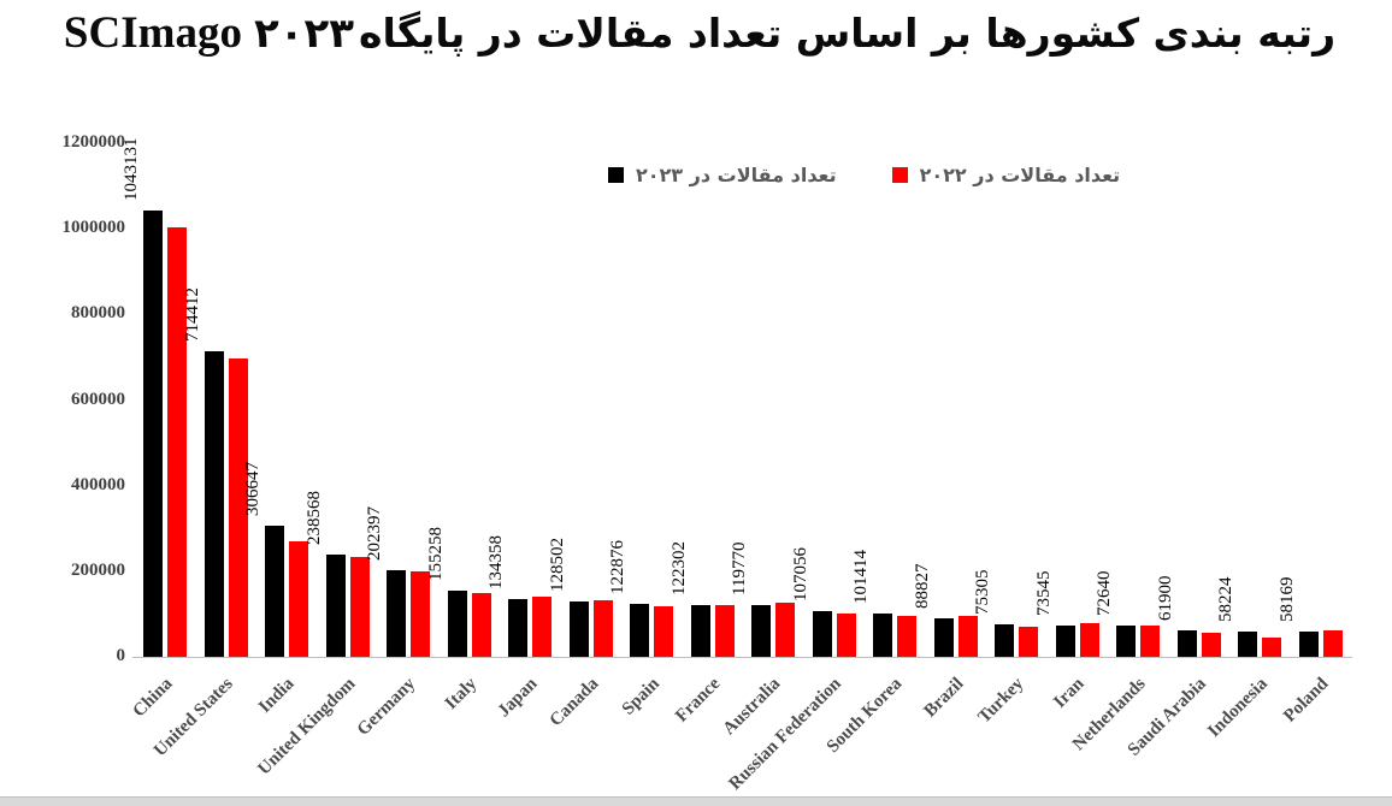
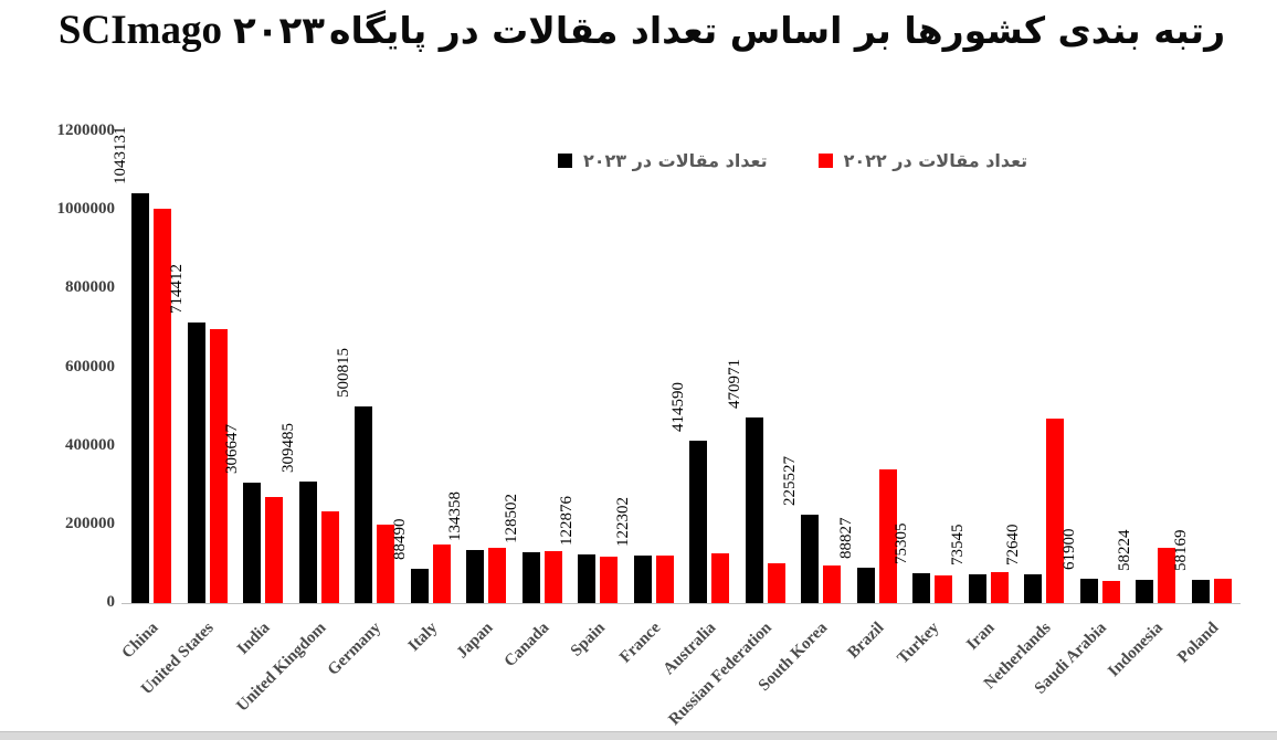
تعداد مقالات در ۲۰۲۳/United Kingdom: 238568 -> 309485
تعداد مقالات در ۲۰۲۳/Germany: 202397 -> 500815
تعداد مقالات در ۲۰۲۳/Italy: 155258 -> 88490
تعداد مقالات در ۲۰۲۳/Australia: 119770 -> 414590
تعداد مقالات در ۲۰۲۳/Russian Federation: 107056 -> 470971
تعداد مقالات در ۲۰۲۳/South Korea: 101414 -> 225527
تعداد مقالات در ۲۰۲۲/Brazil: 100000 -> 340000
تعداد مقالات در ۲۰۲۲/Netherlands: 70000 -> 470000
تعداد مقالات در ۲۰۲۲/Indonesia: 40000 -> 140000
